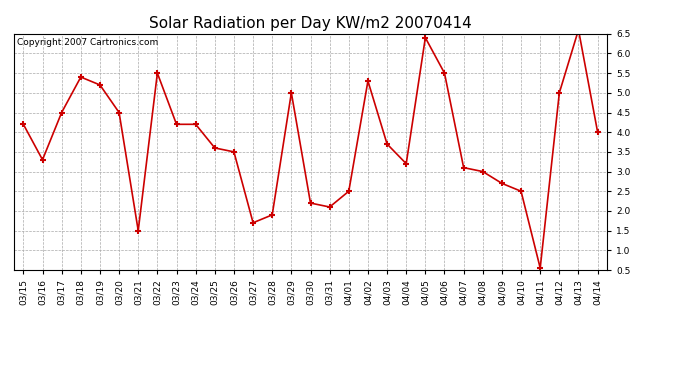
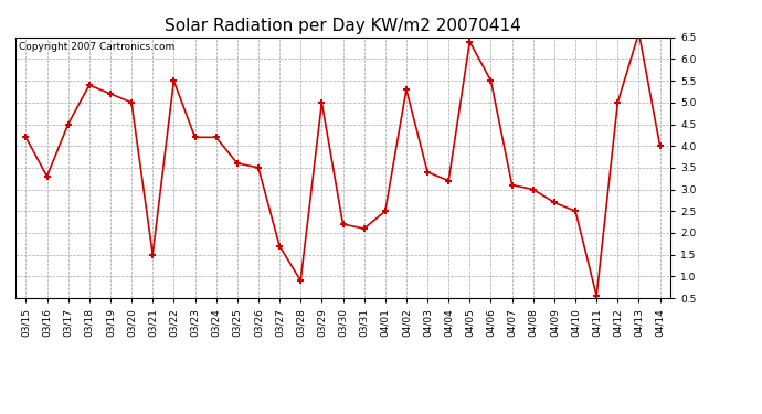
03/20: 4.50 -> 5.00
03/28: 1.90 -> 0.90
04/03: 3.70 -> 3.40
